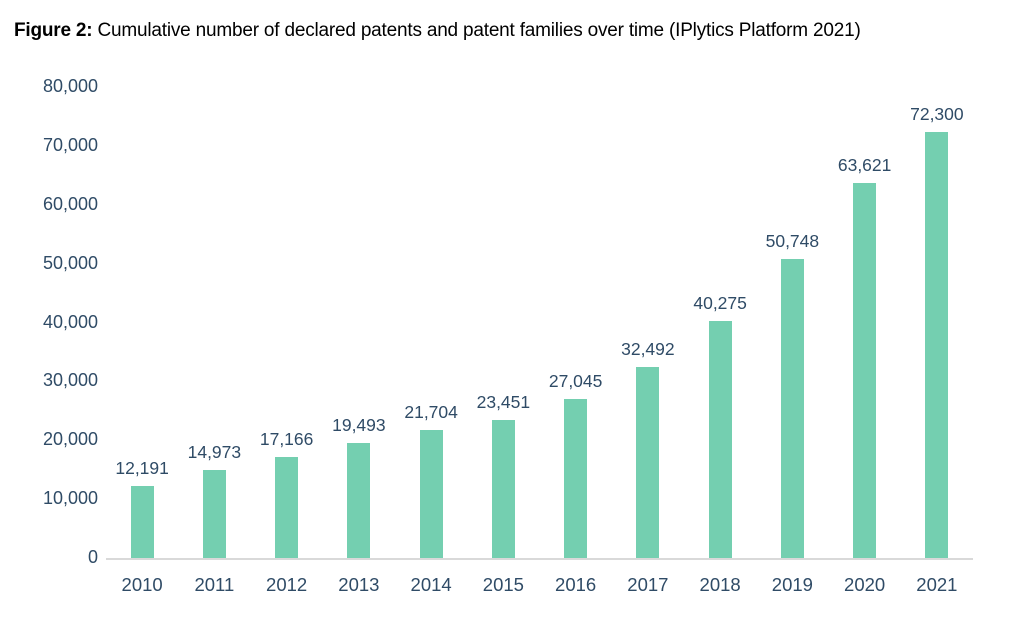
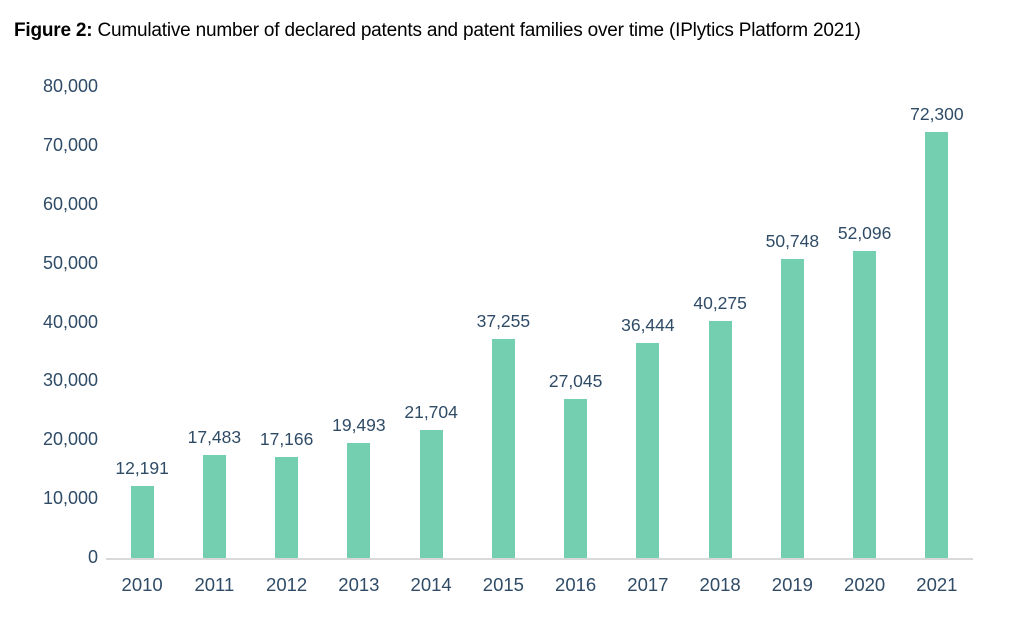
2011: 14,973 -> 17,483
2015: 23,451 -> 37,255
2017: 32,492 -> 36,444
2020: 63,621 -> 52,096
